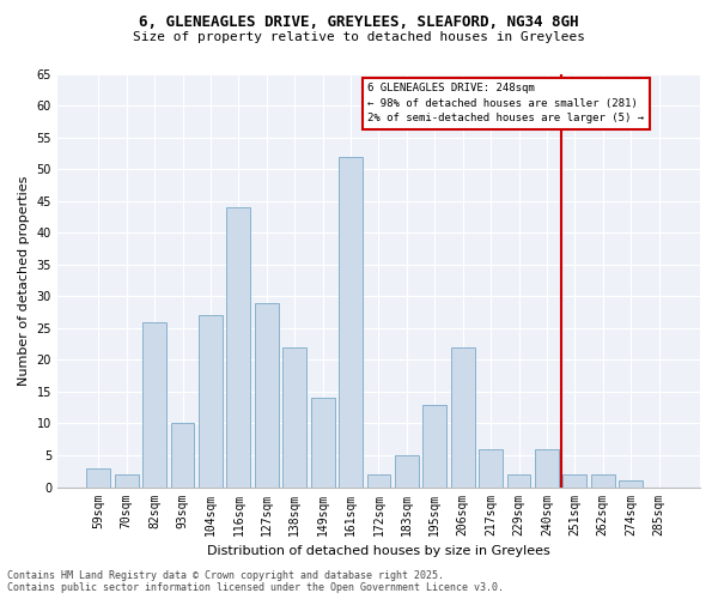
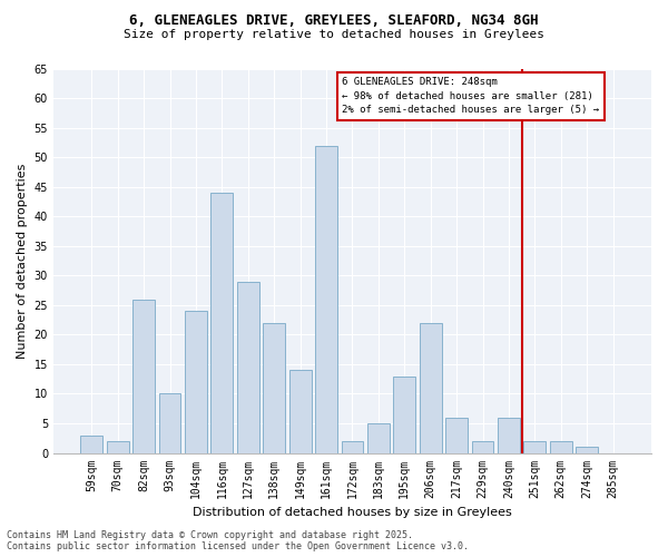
104sqm: 27 -> 24
